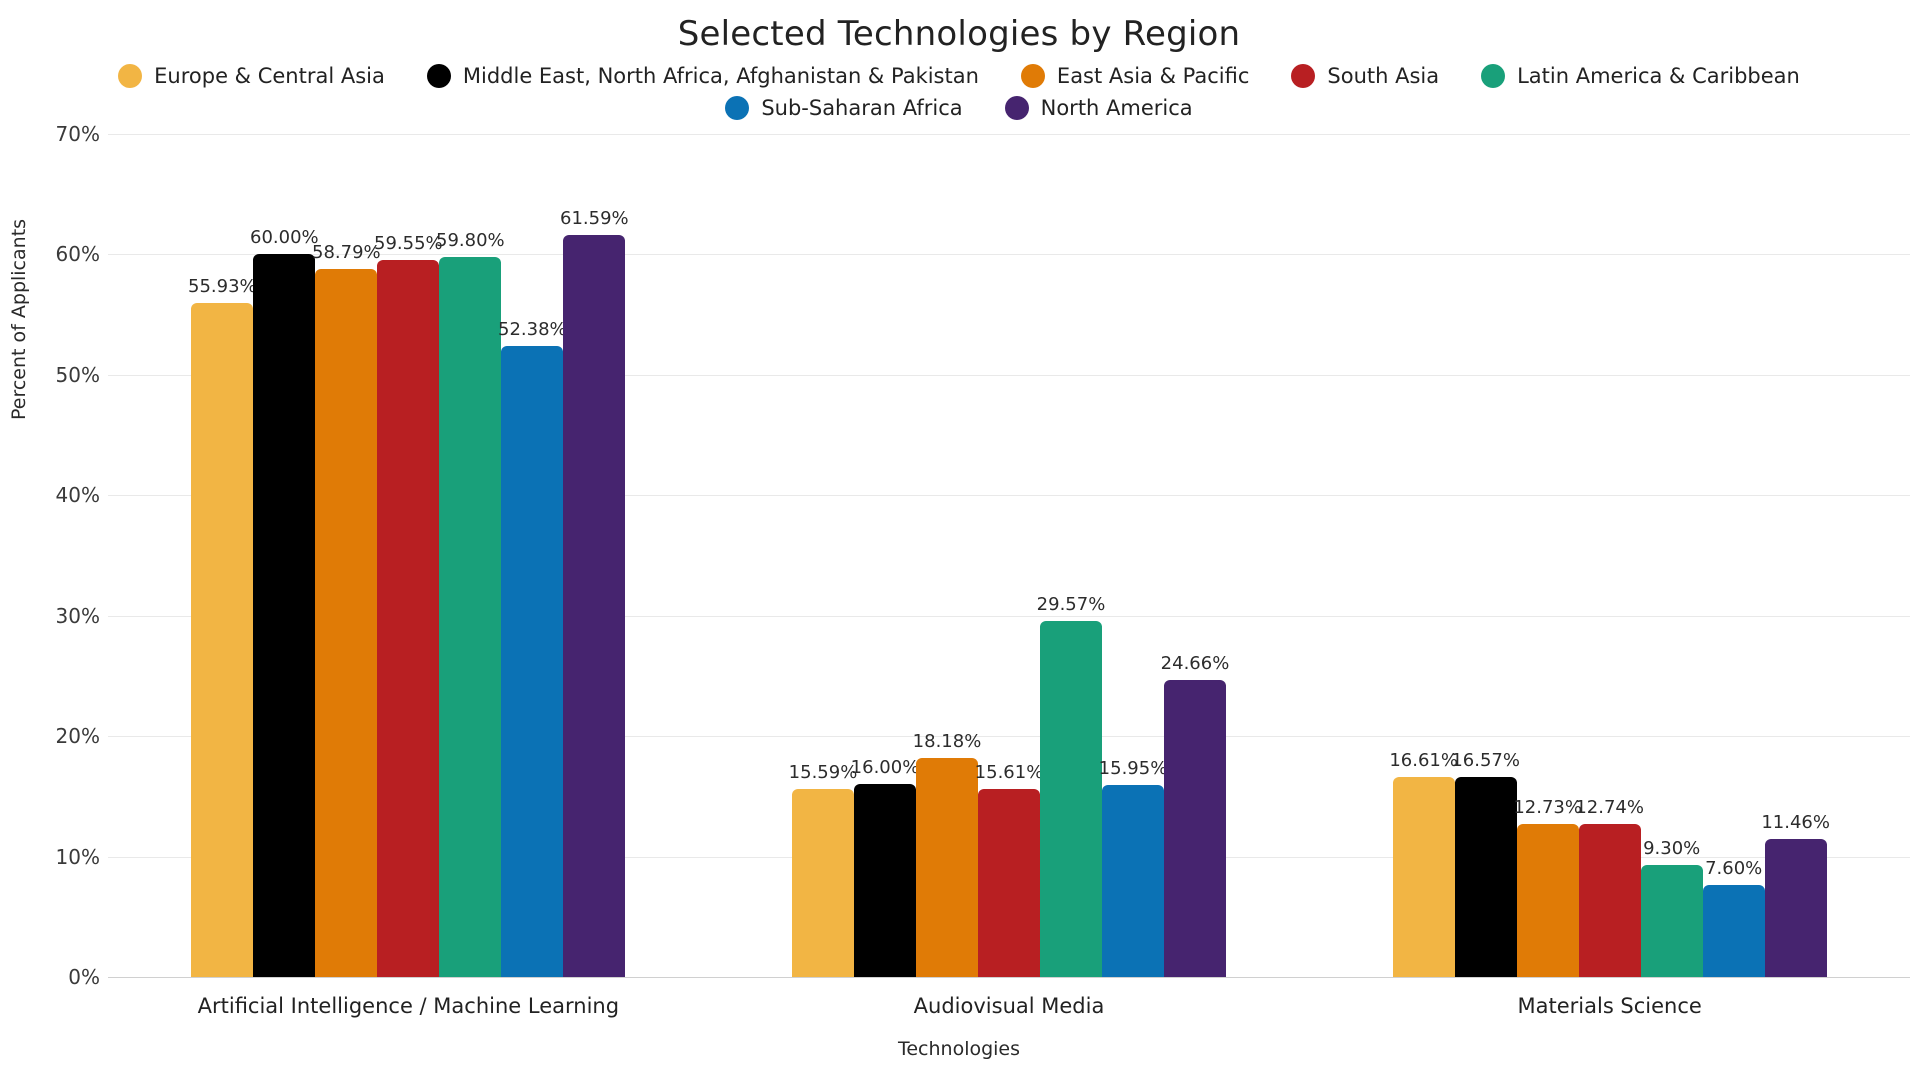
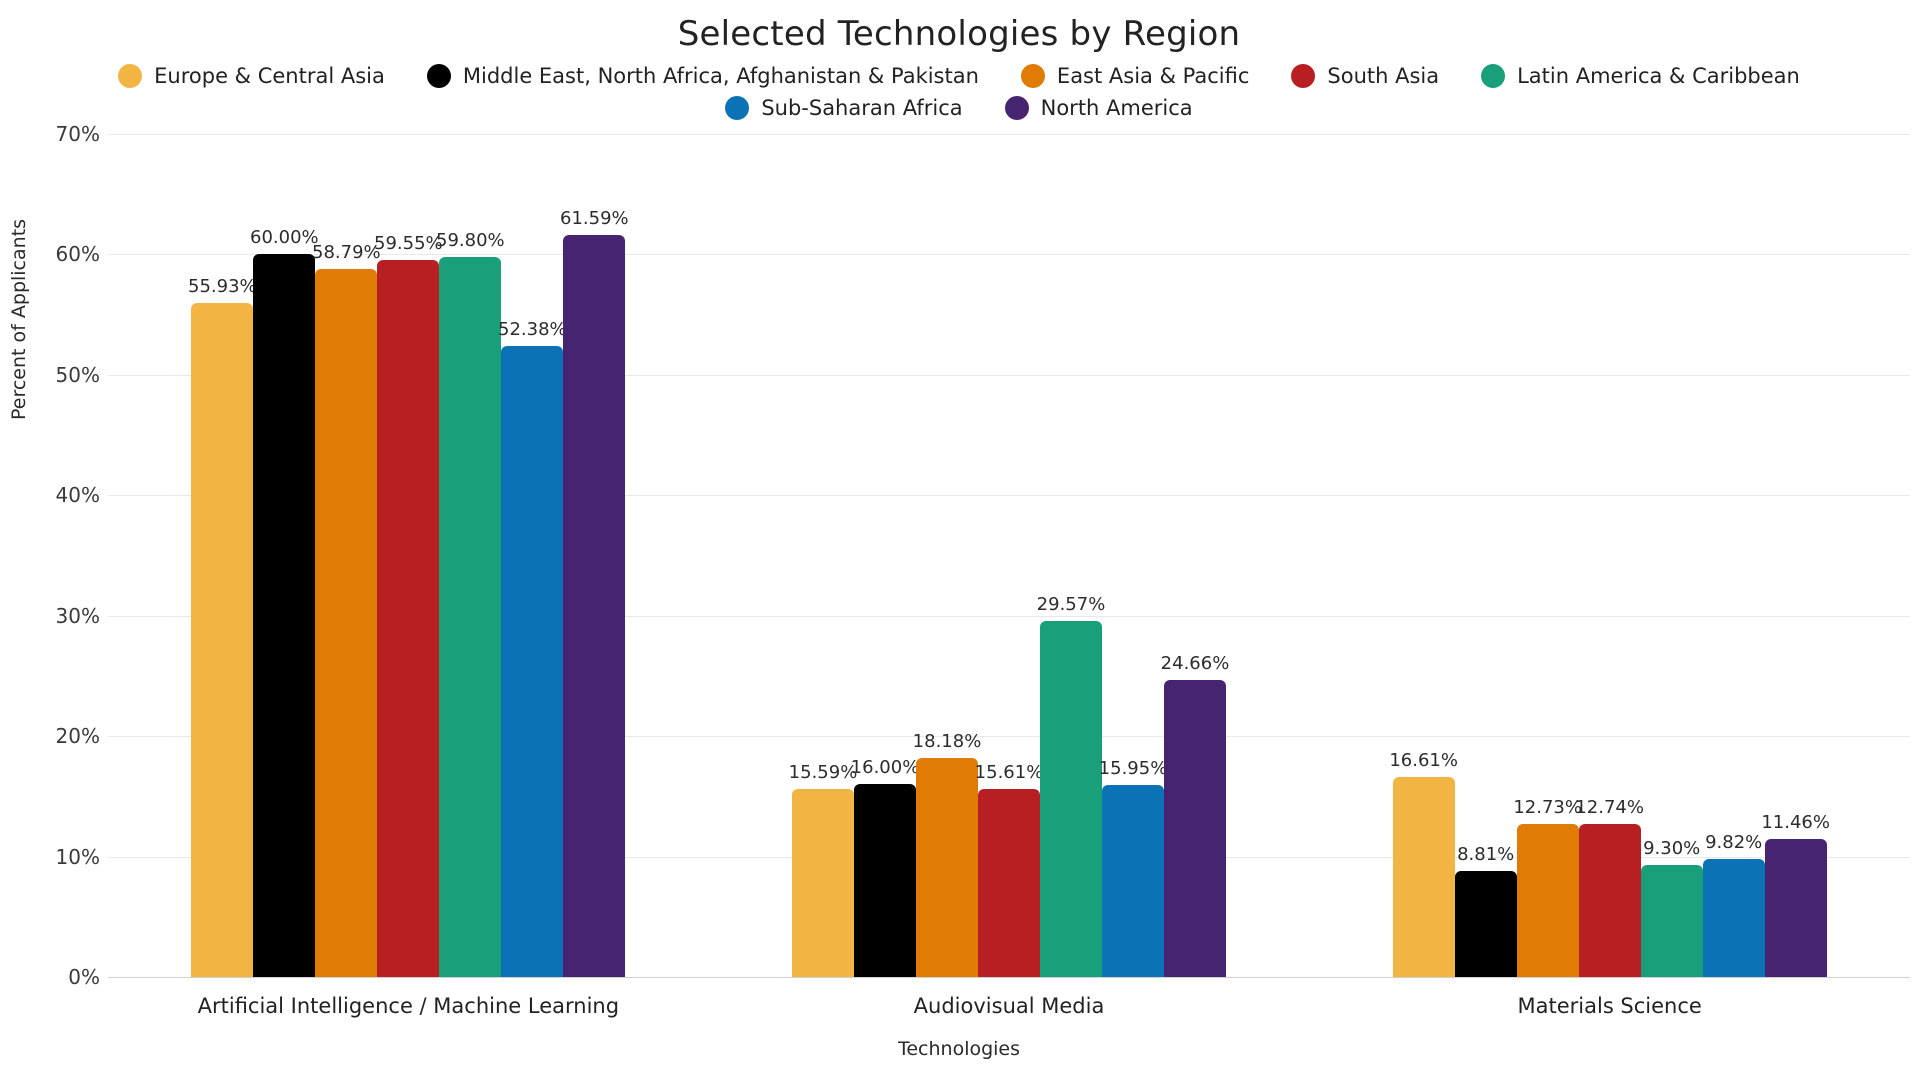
Middle East, North Africa, Afghanistan & Pakistan/Materials Science: 16.57% -> 8.81%
Sub-Saharan Africa/Materials Science: 7.60% -> 9.82%
